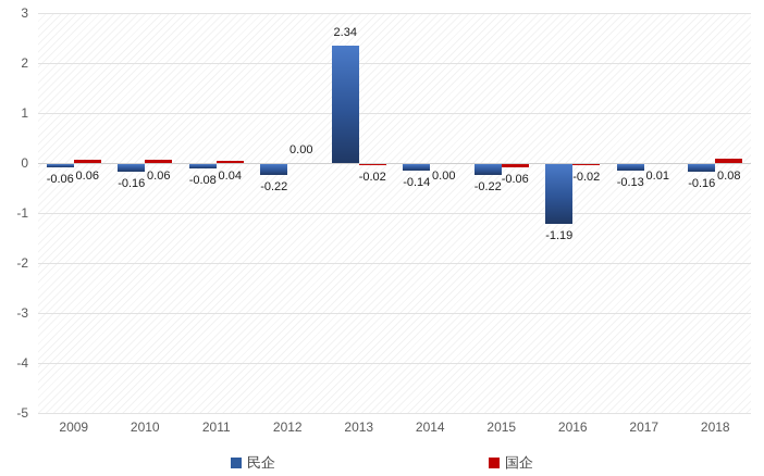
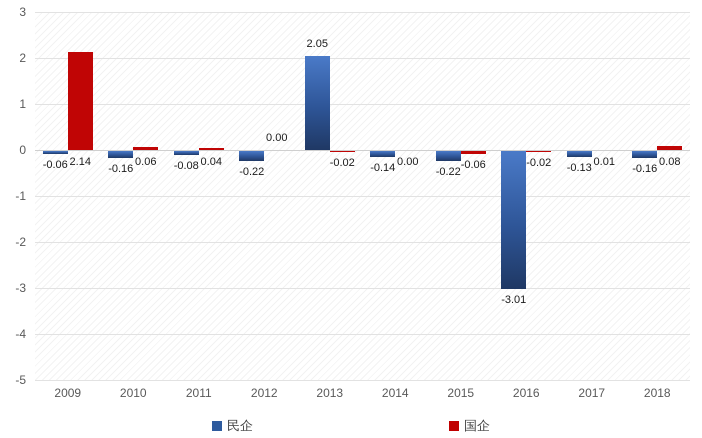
国企/2009: 0.06 -> 2.14
民企/2013: 2.34 -> 2.05
民企/2016: -1.19 -> -3.01
